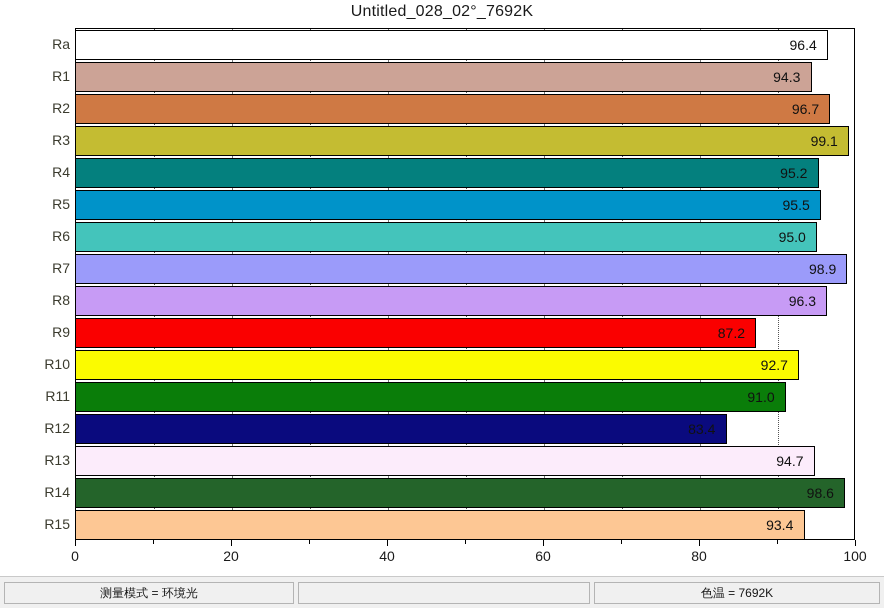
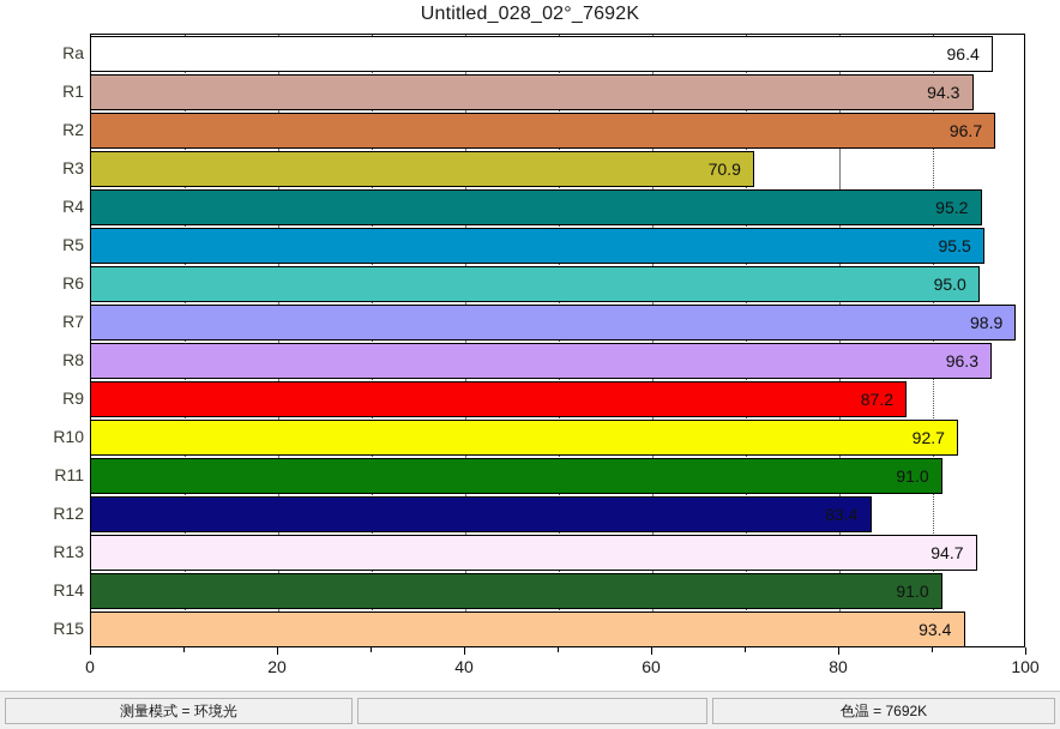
R3: 99.1 -> 70.9
R14: 98.6 -> 91.0
